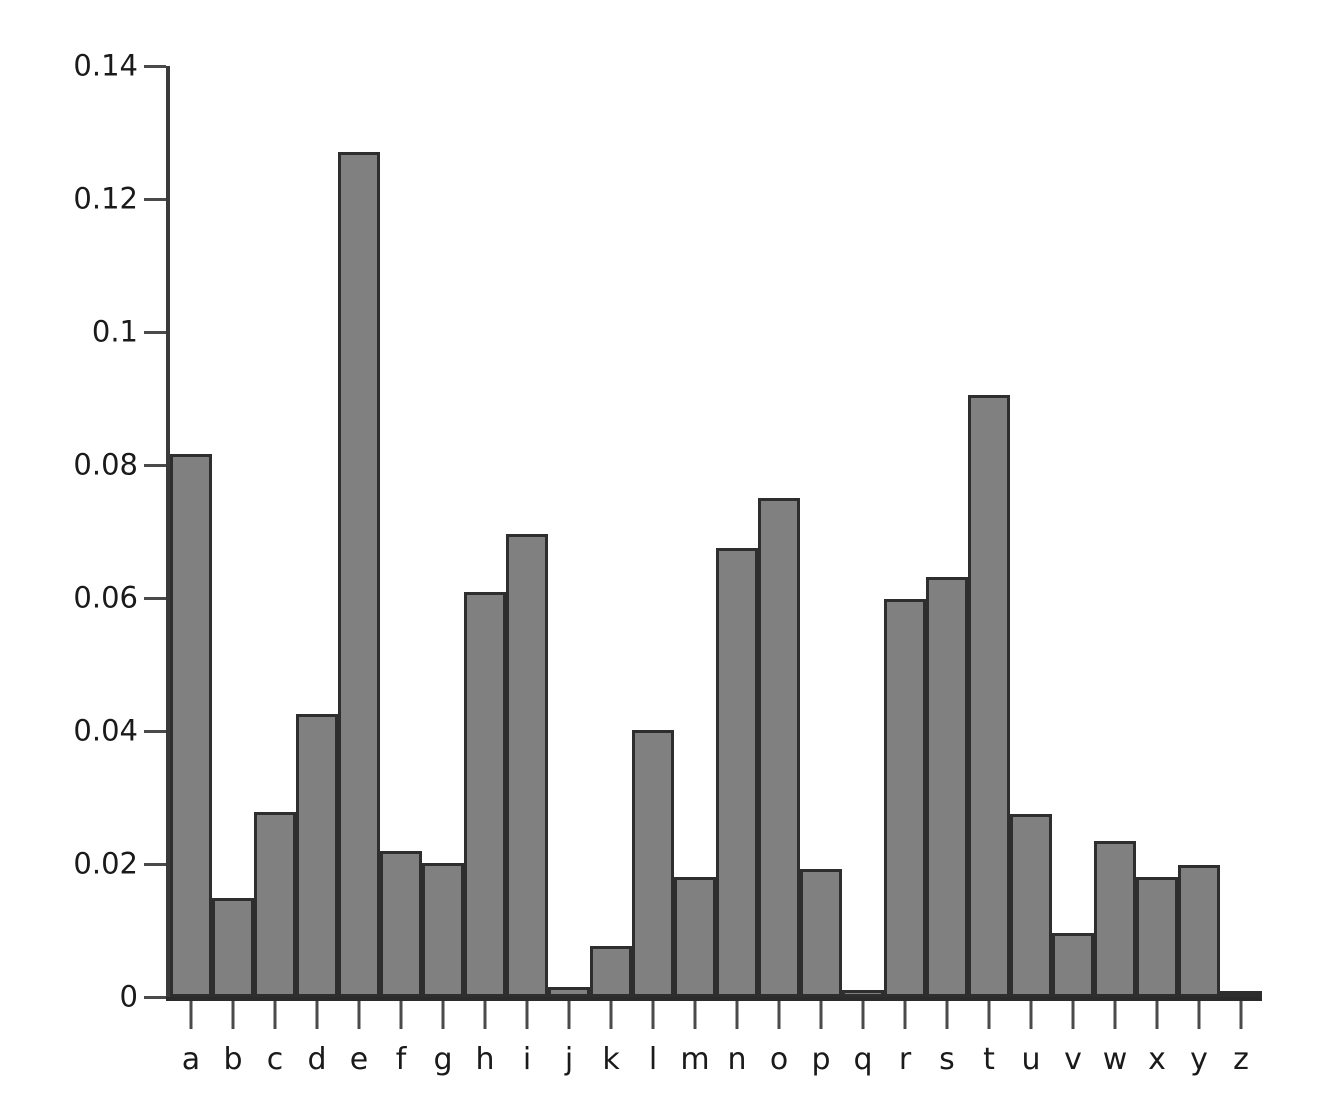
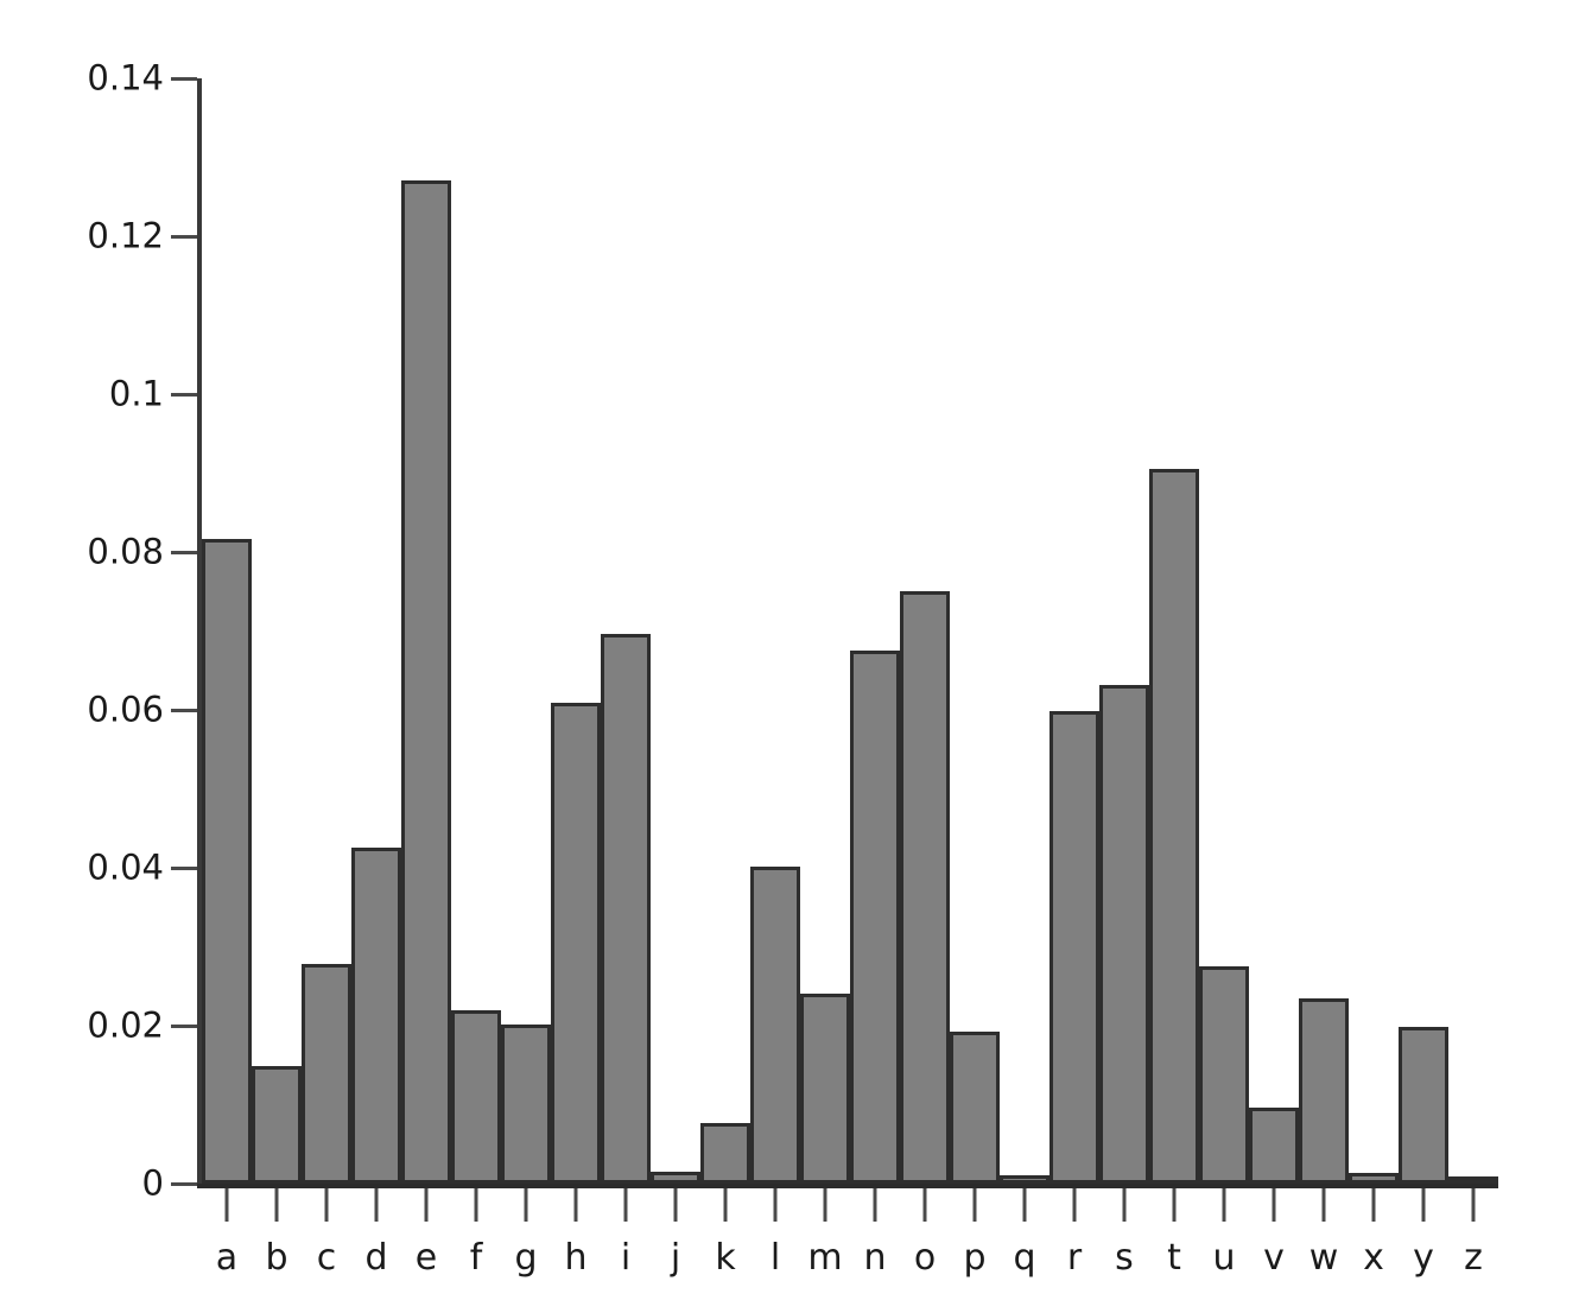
m: 0.018 -> 0.024
x: 0.018 -> 0.001
